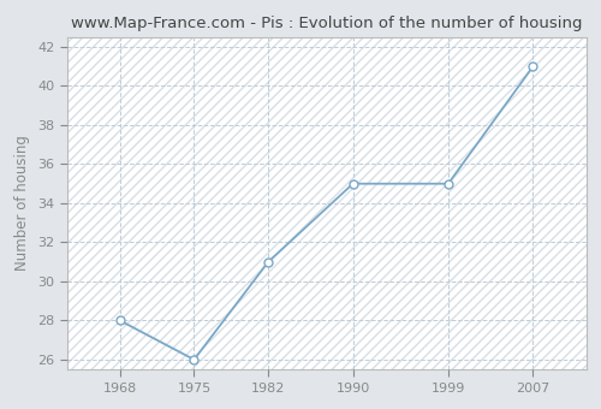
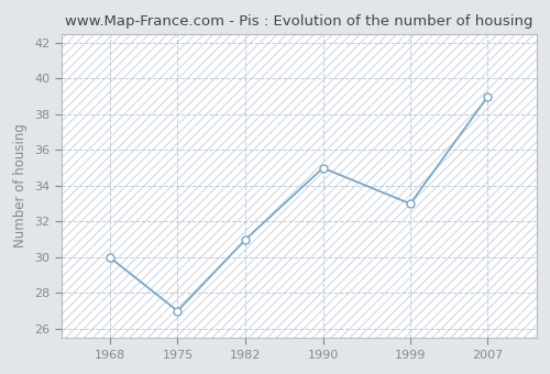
1968: 28 -> 30
1975: 26 -> 27
1999: 35 -> 33
2007: 41 -> 39
